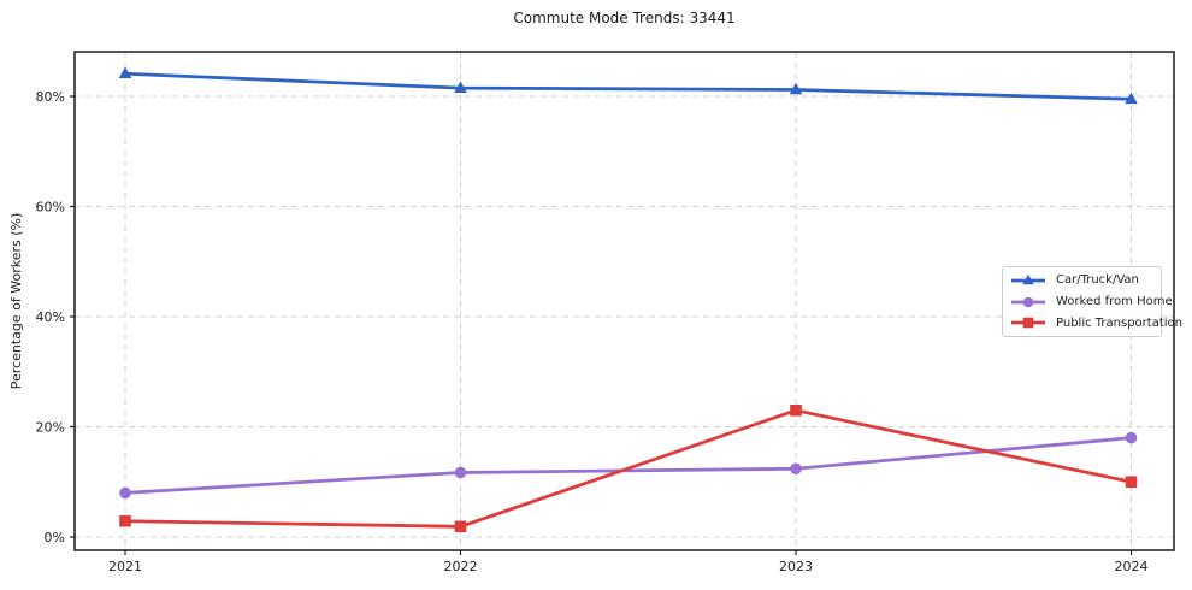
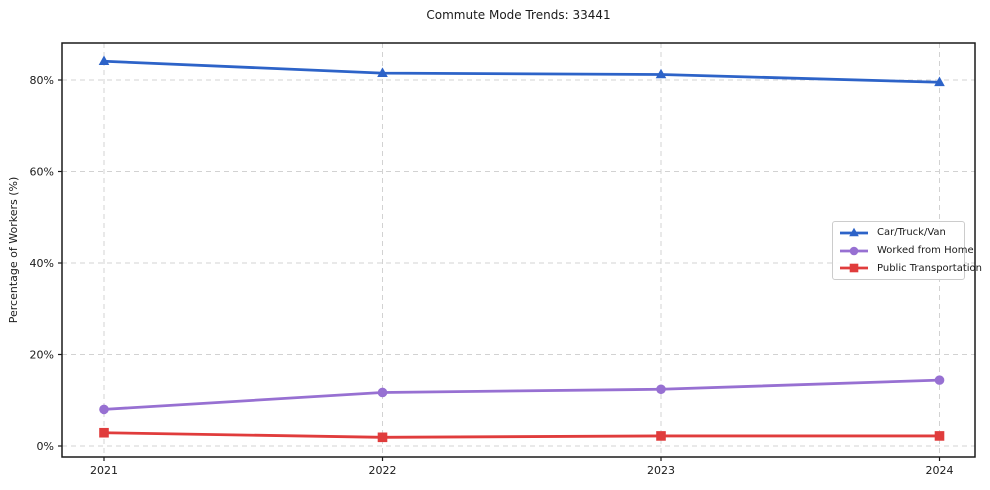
Public Transportation/2023: 23% -> 2%
Worked from Home/2024: 18% -> 14%
Public Transportation/2024: 10% -> 2%
